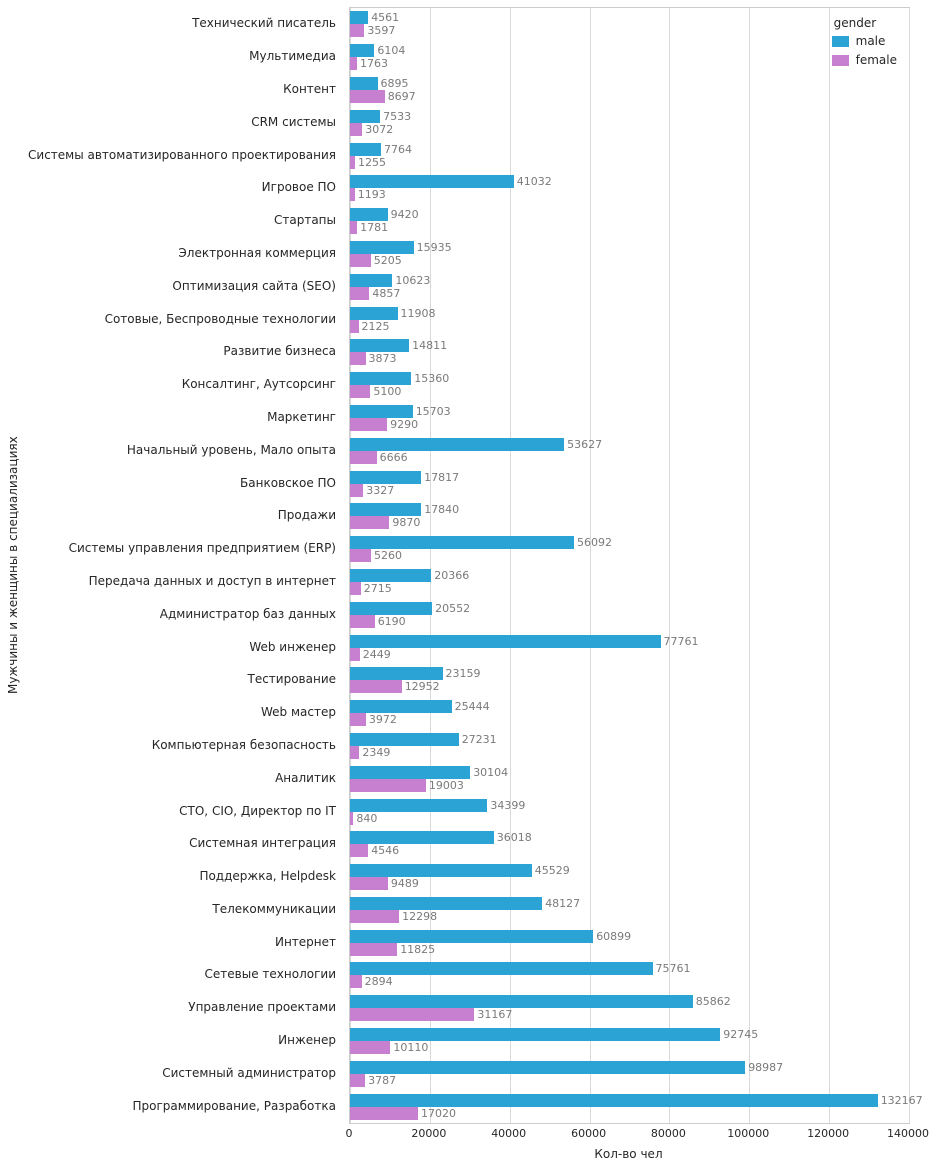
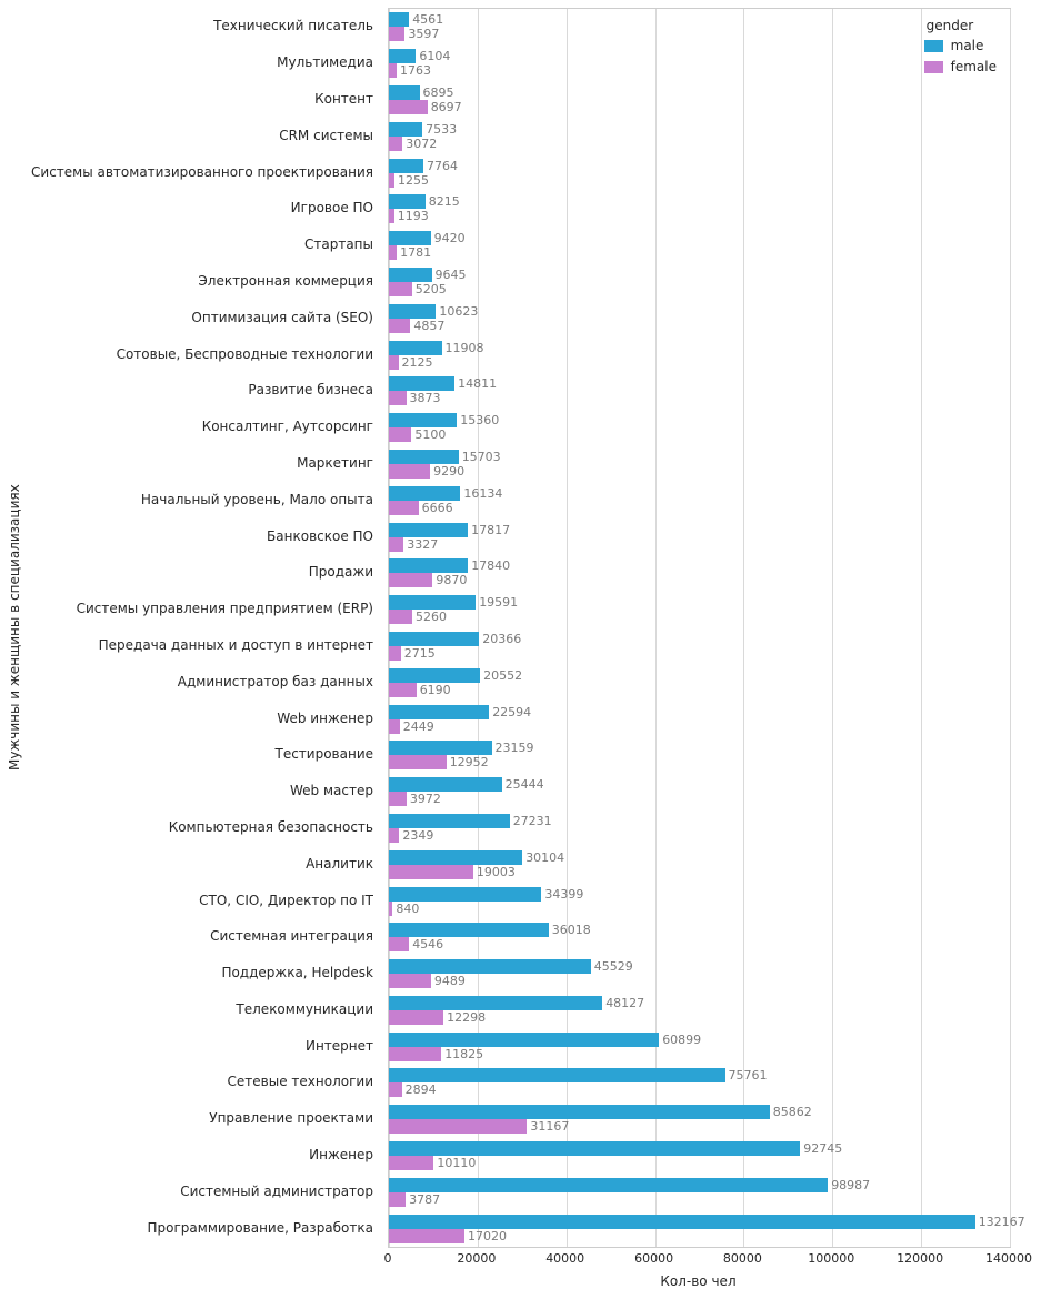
male/Игровое ПО: 41032 -> 8215
male/Электронная коммерция: 15935 -> 9645
male/Начальный уровень, Мало опыта: 53627 -> 16134
male/Системы управления предприятием (ERP): 56092 -> 19591
male/Web инженер: 77761 -> 22594
